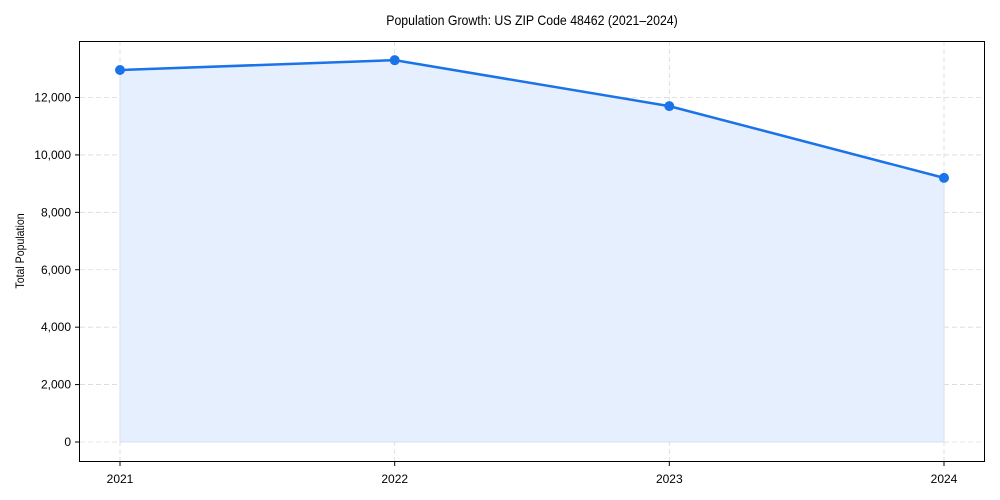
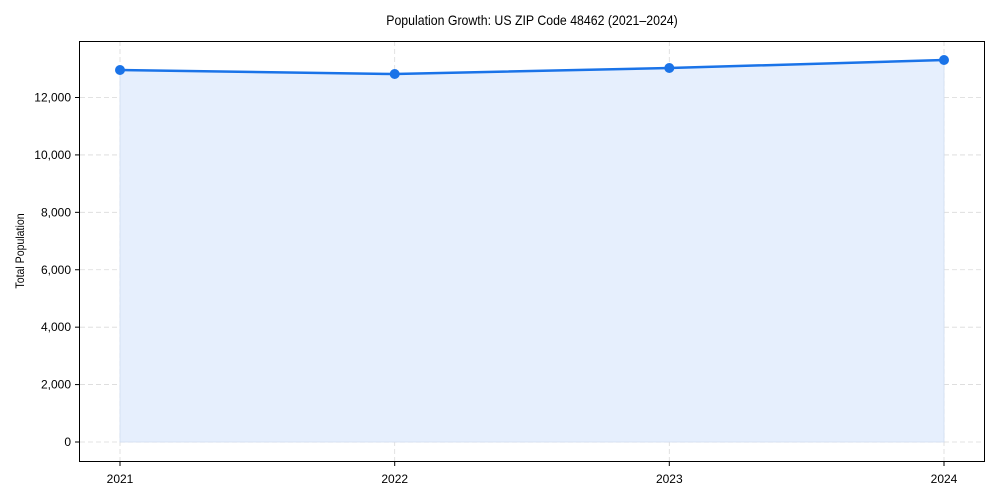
2022: 13300 -> 12800
2023: 11700 -> 13000
2024: 9200 -> 13300
